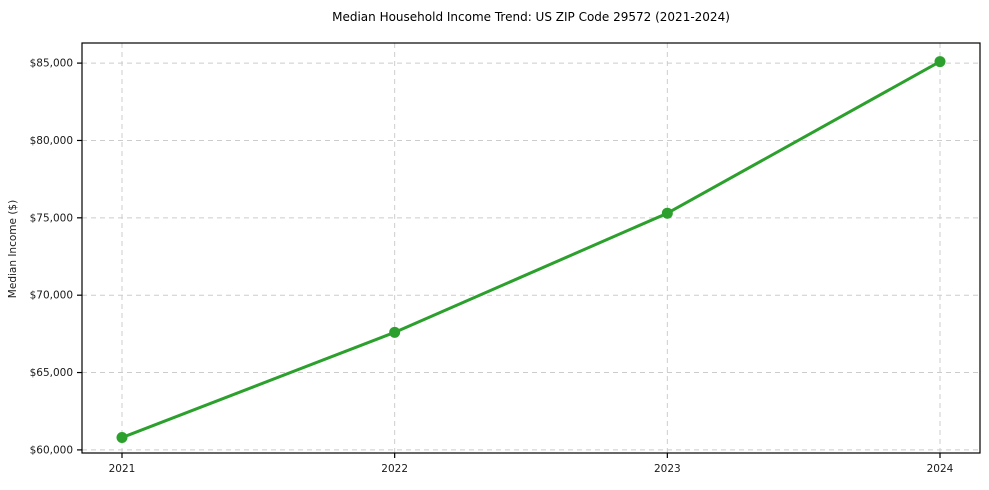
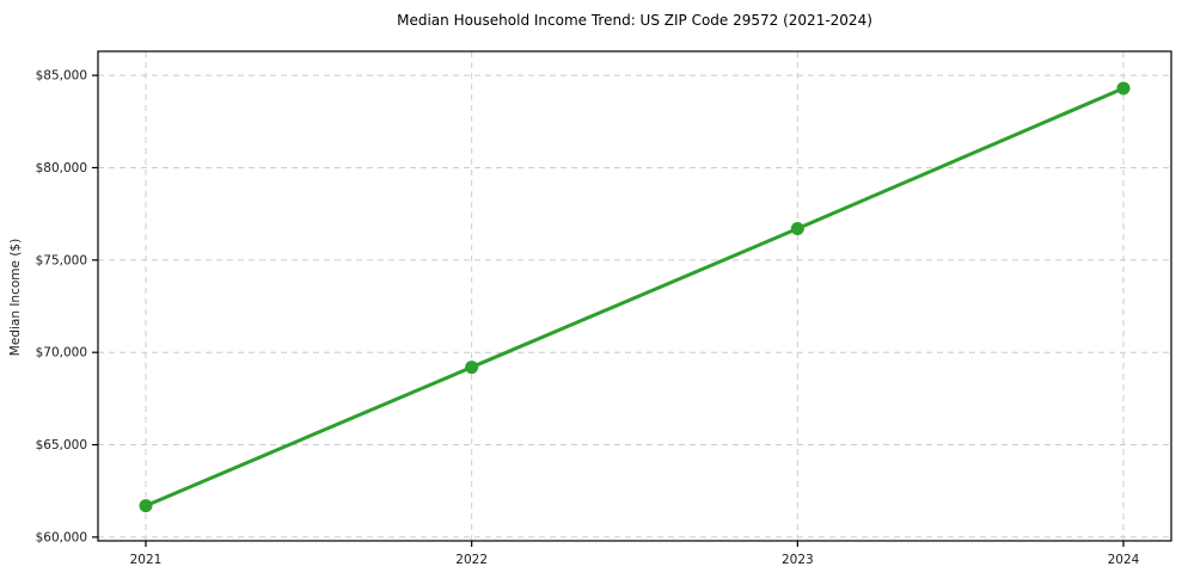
2021: $60800 -> $61700
2022: $67600 -> $69200
2023: $75300 -> $76700
2024: $85100 -> $84300
